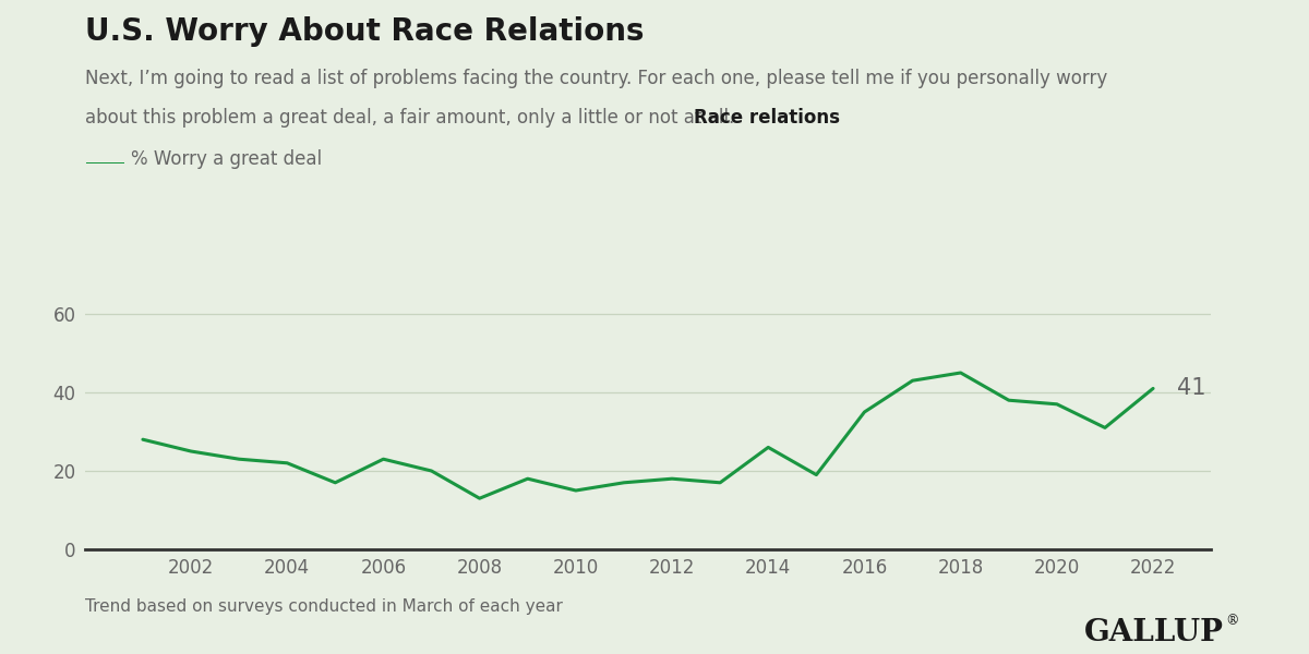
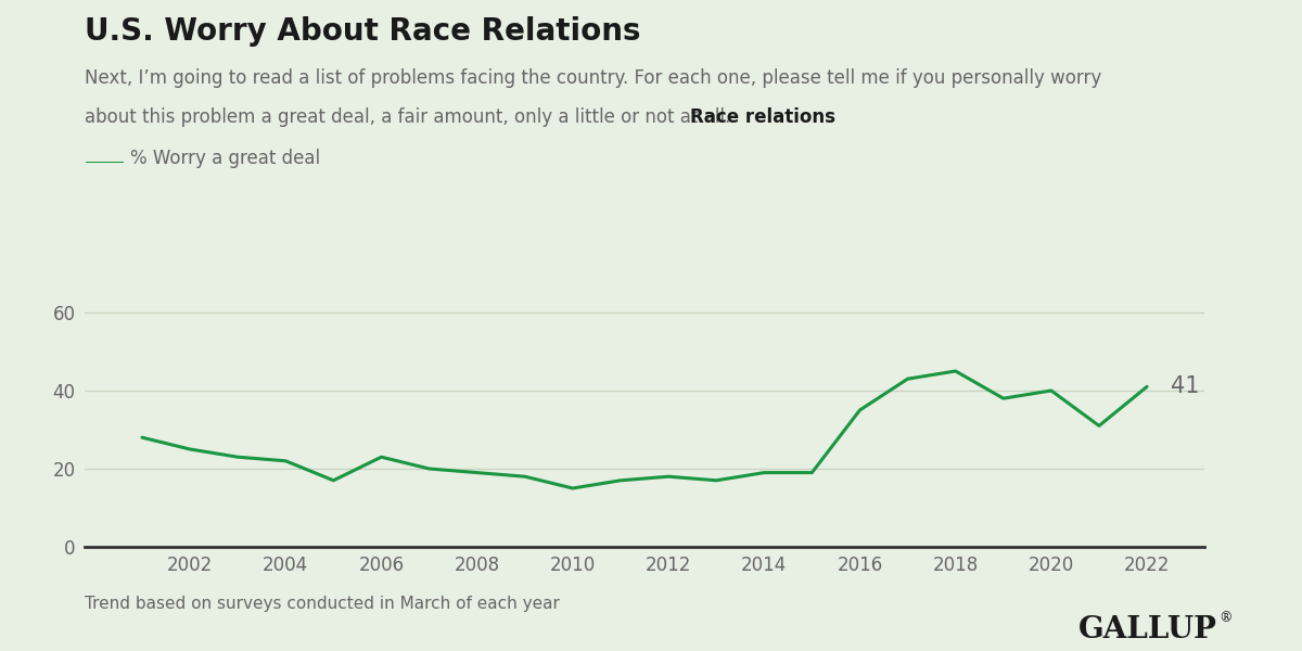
2008: 13 -> 19
2014: 26 -> 19
2020: 37 -> 40
